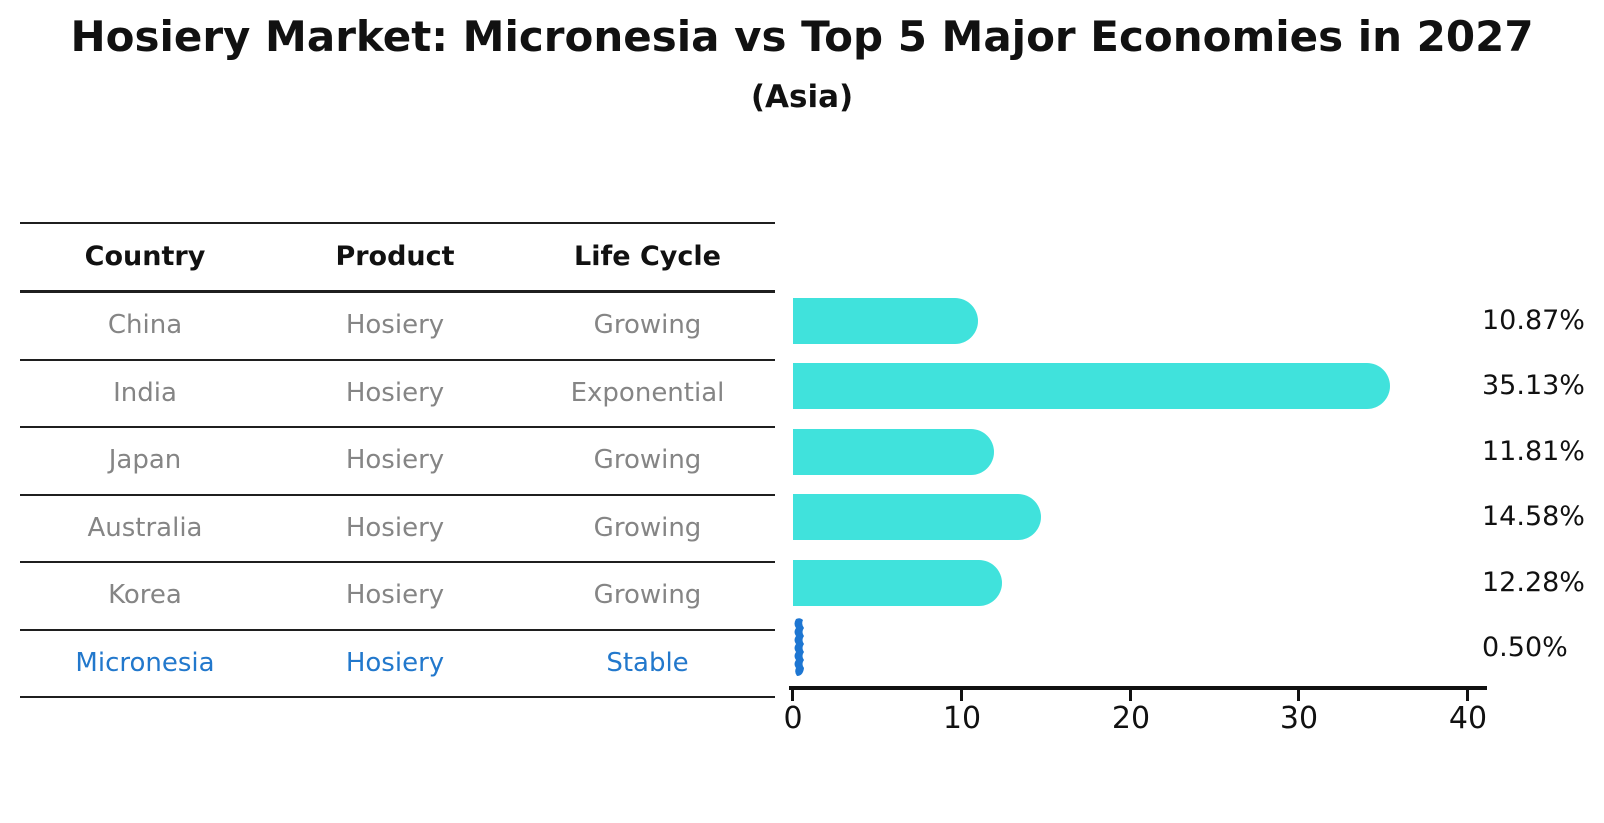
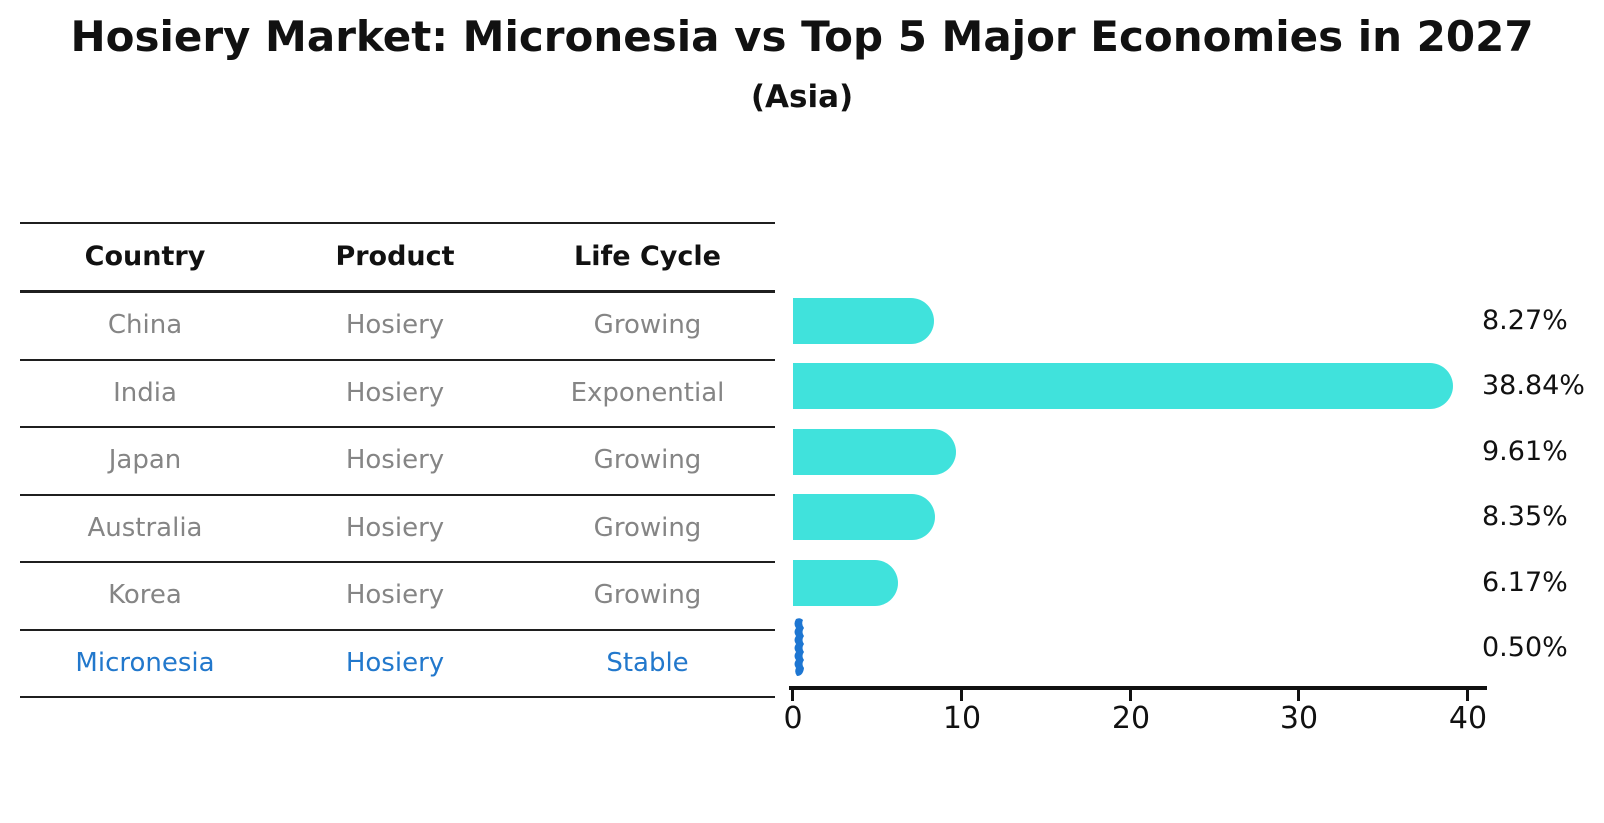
China: 10.87% -> 8.27%
India: 35.13% -> 38.84%
Japan: 11.81% -> 9.61%
Australia: 14.58% -> 8.35%
Korea: 12.28% -> 6.17%
